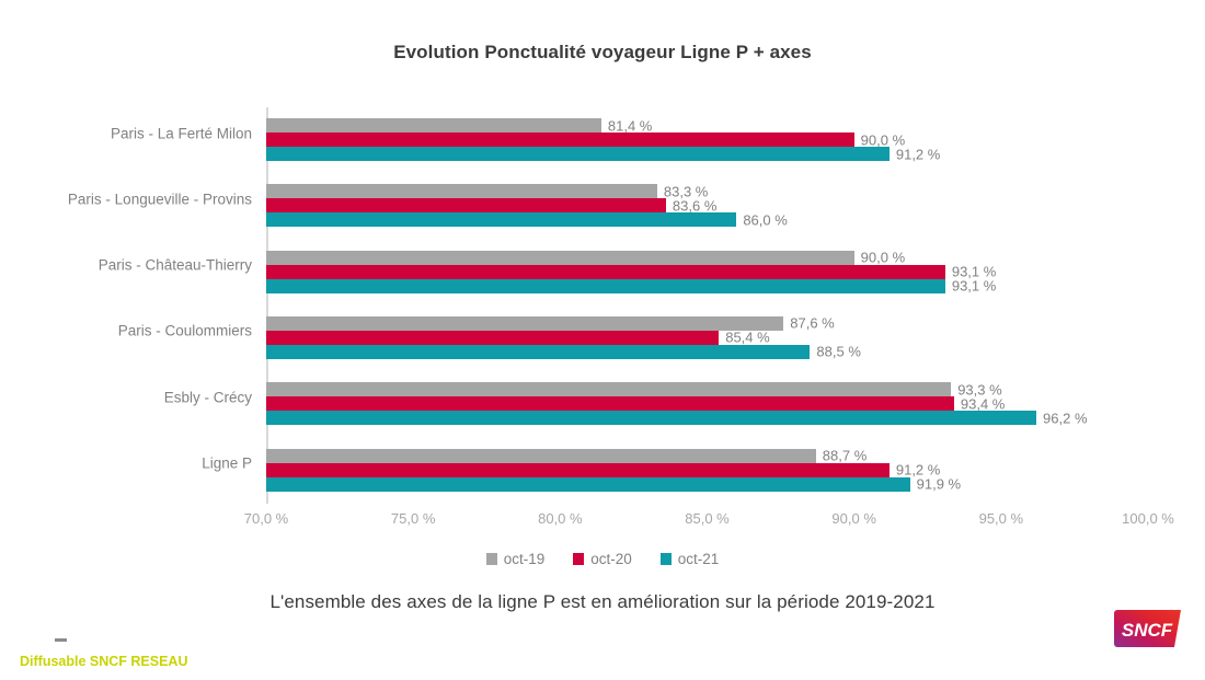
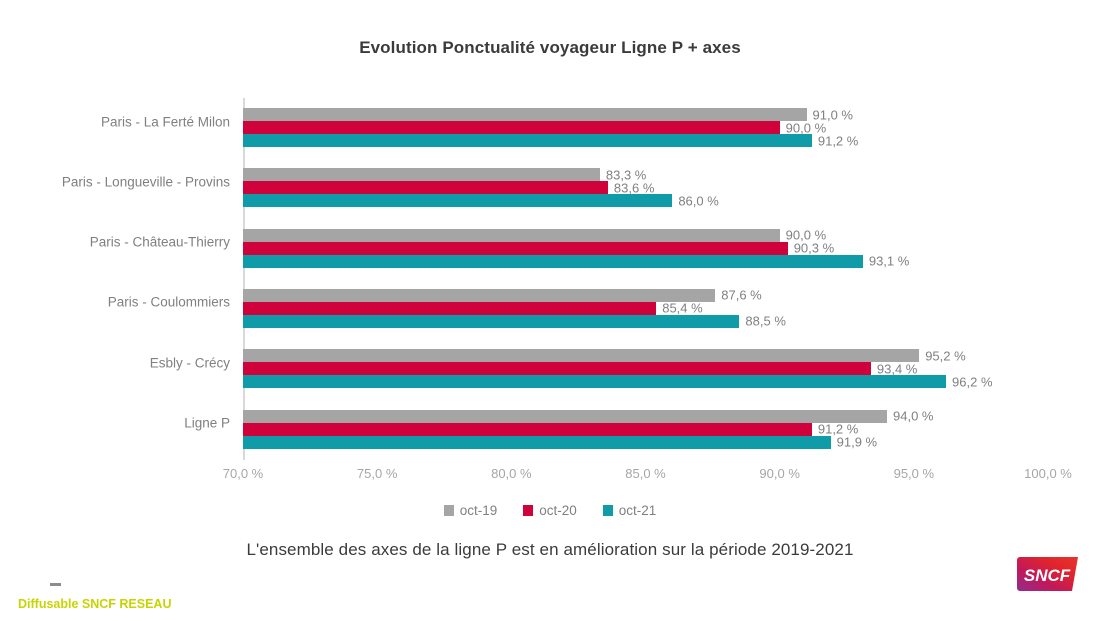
oct-19/Paris - La Ferté Milon: 81,4 -> 91,0
oct-20/Paris - Château-Thierry: 93,1 -> 90,3
oct-19/Esbly - Crécy: 93,3 -> 95,2
oct-19/Ligne P: 88,7 -> 94,0
